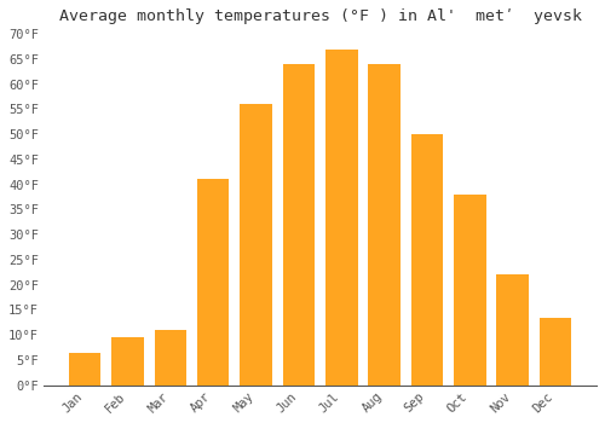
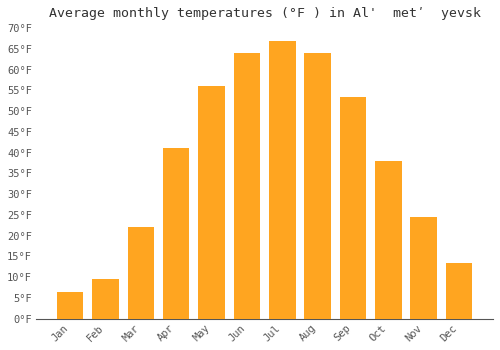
Mar: 11.0°F -> 22.0°F
Sep: 50.0°F -> 53.5°F
Nov: 22.0°F -> 24.5°F
